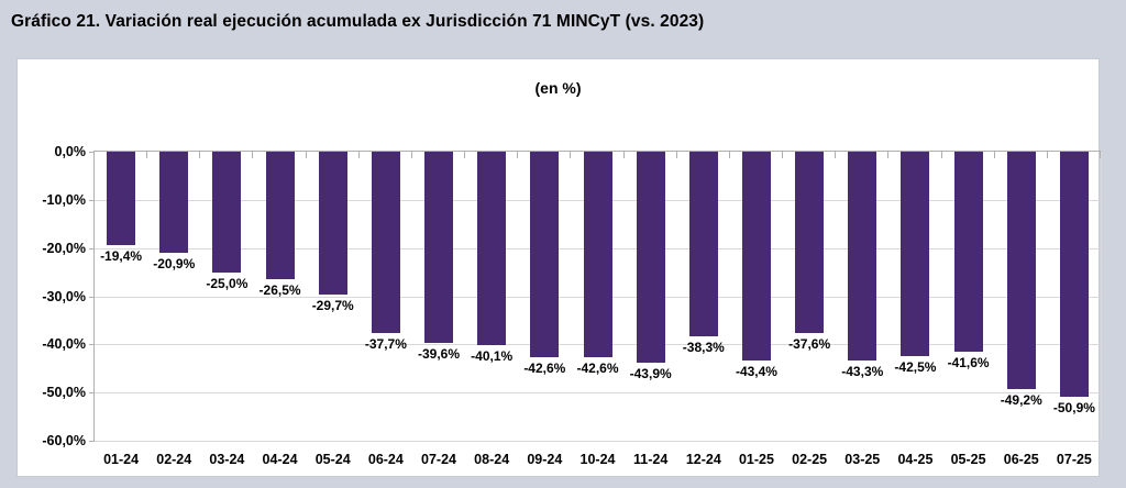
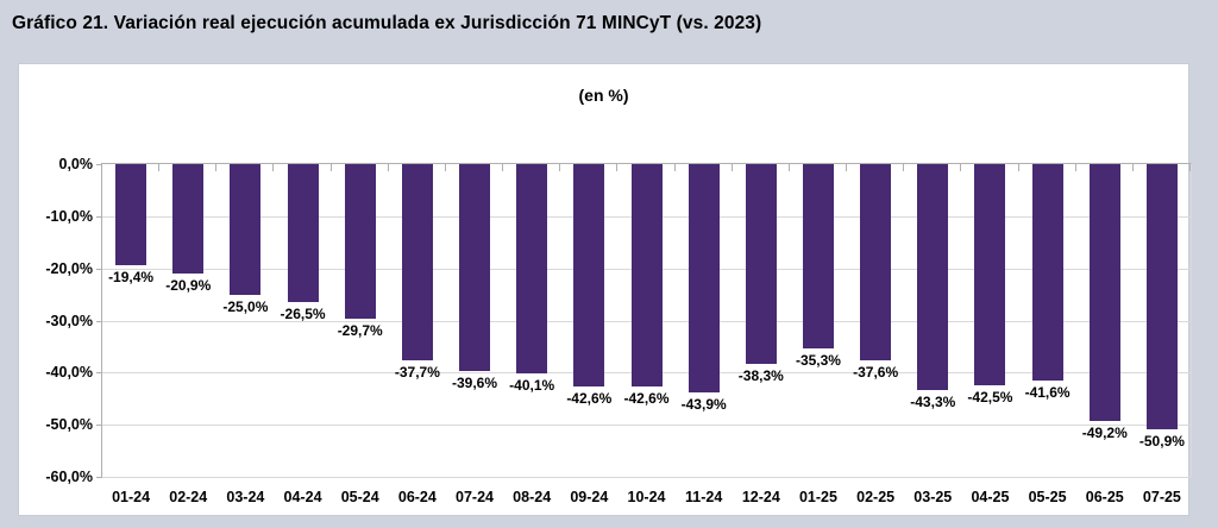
01-25: -43,4% -> -35,3%
